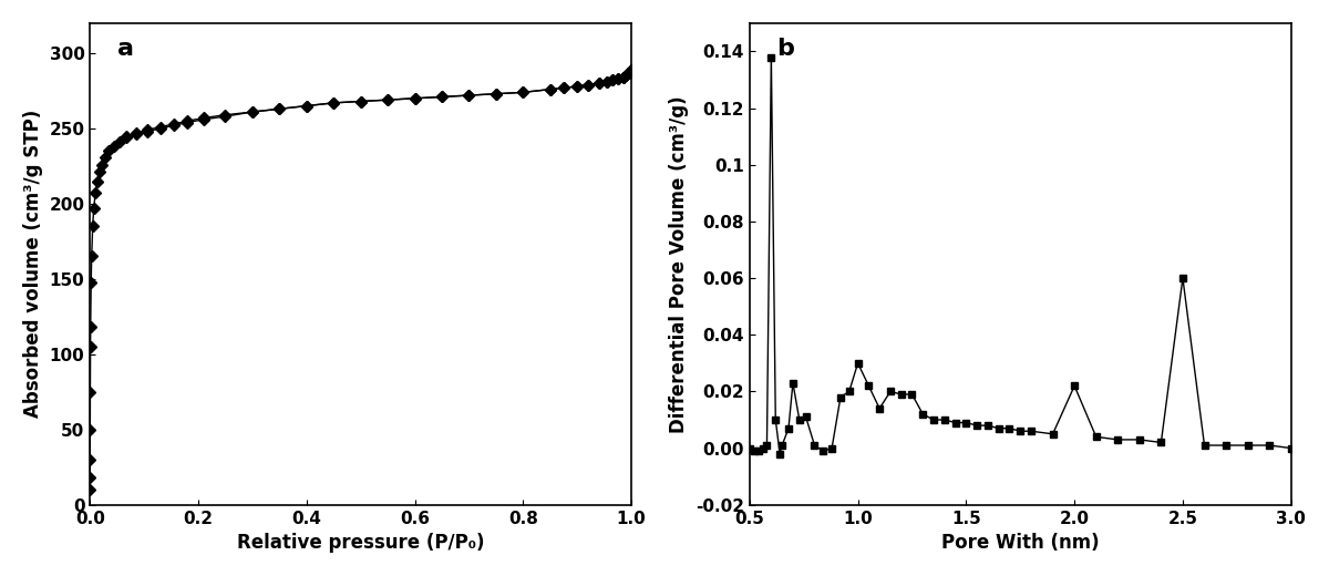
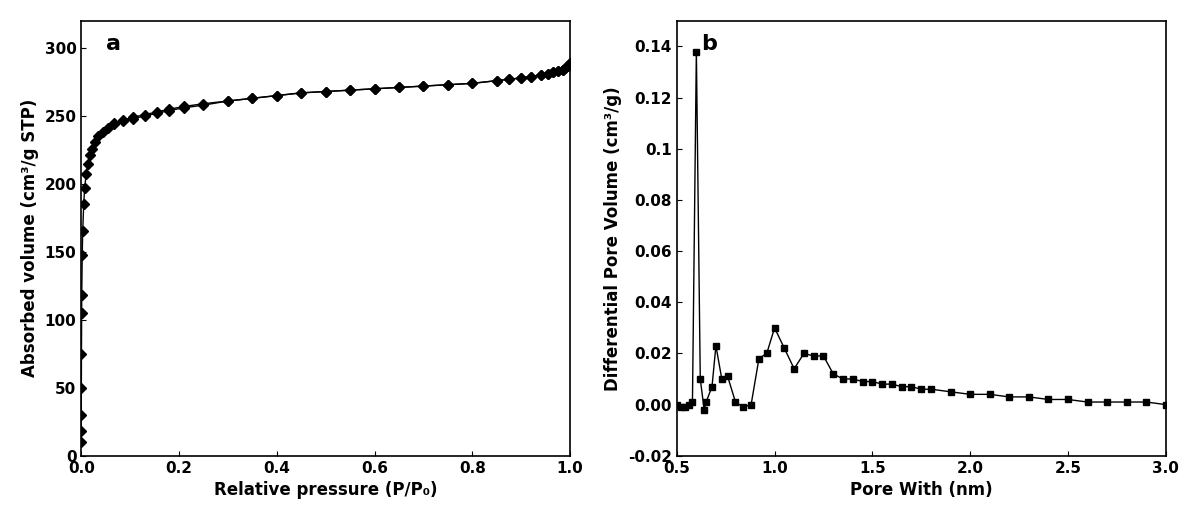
2.0: 0.022 -> 0.004
2.5: 0.060 -> 0.002
